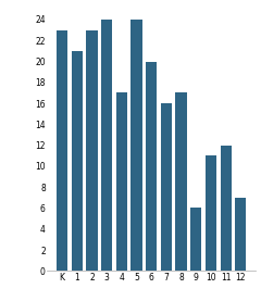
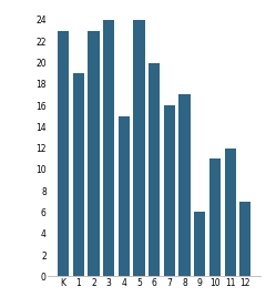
1: 21 -> 19
4: 17 -> 15
